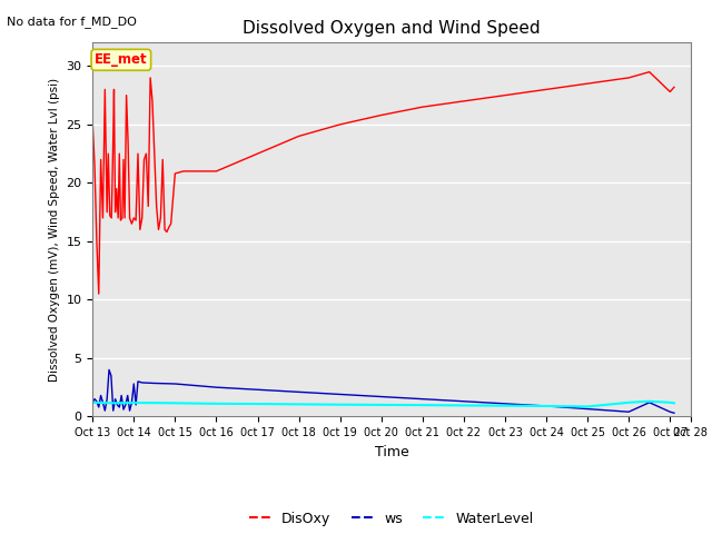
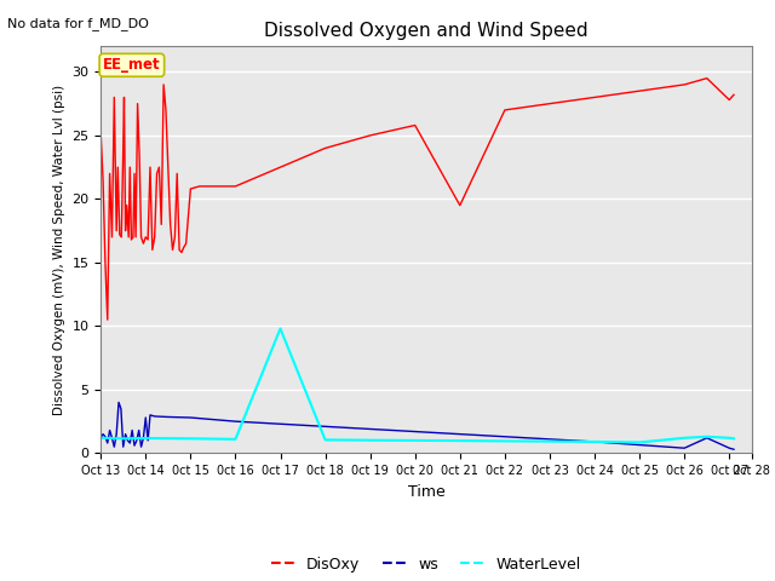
WaterLevel/0ct 17: 1.1 -> 9.8
DisOxy/0ct 21: 26.5 -> 19.5
